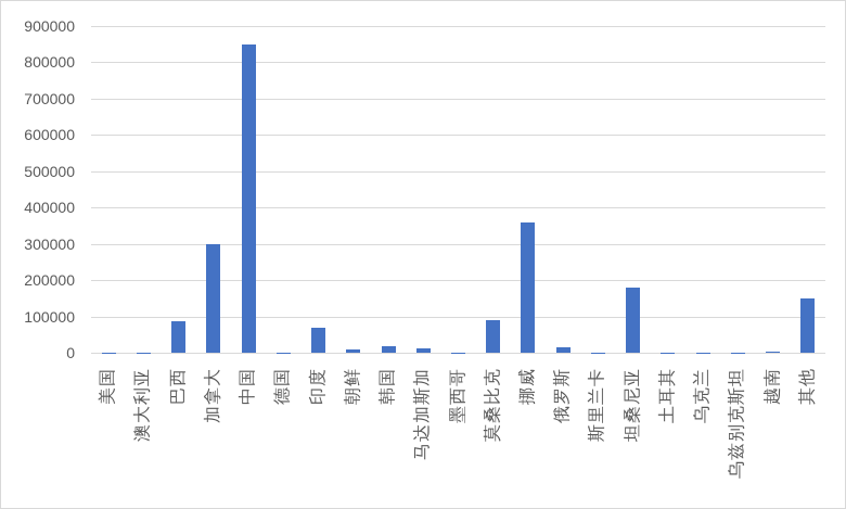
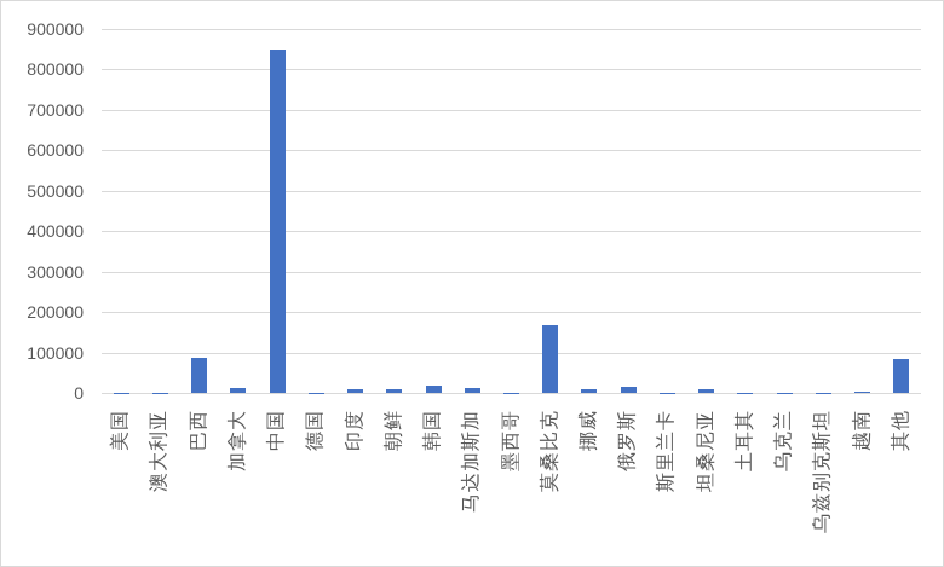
加拿大: 300000 -> 10000
印度: 70000 -> 10000
莫桑比克: 90000 -> 170000
挪威: 360000 -> 10000
坦桑尼亚: 180000 -> 10000
其他: 150000 -> 80000
